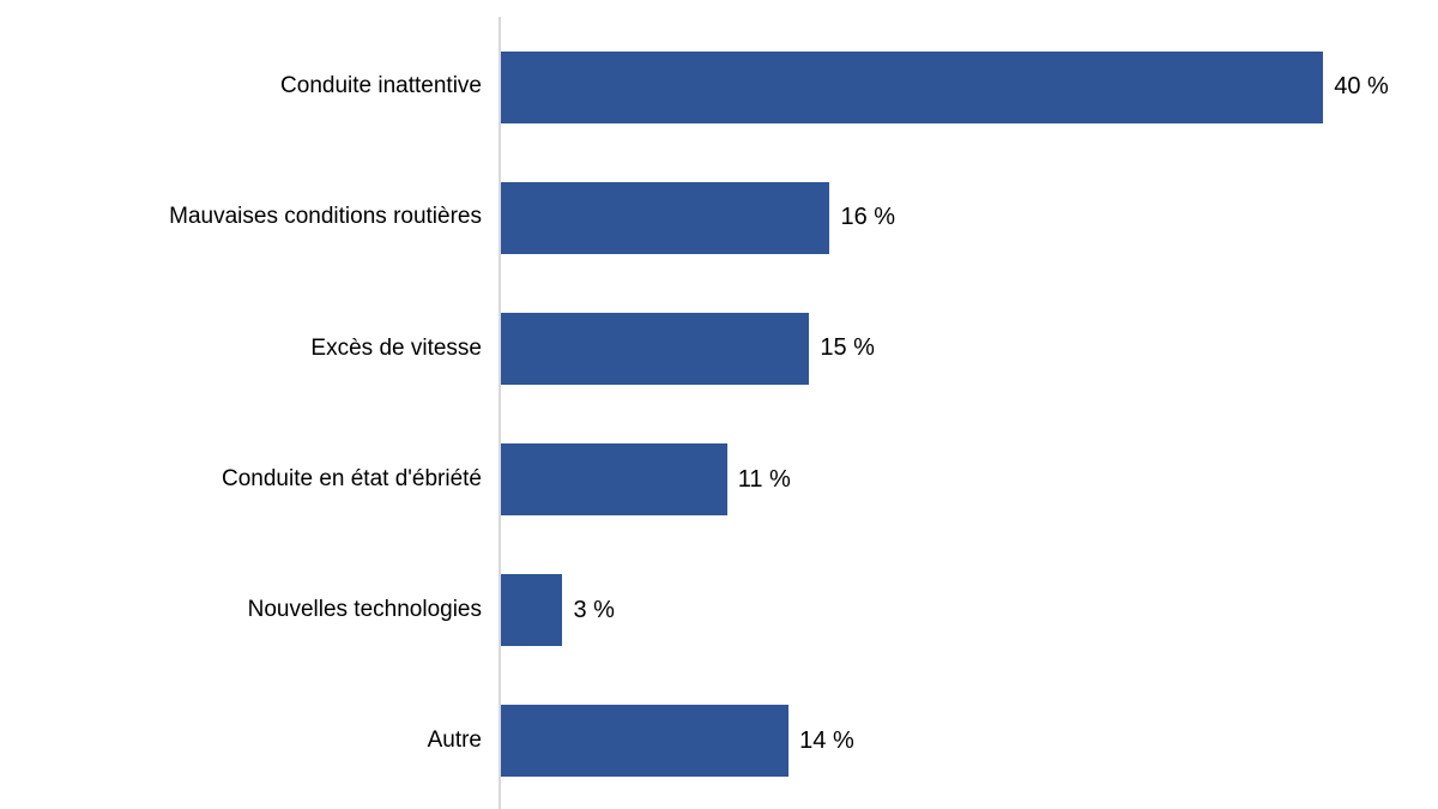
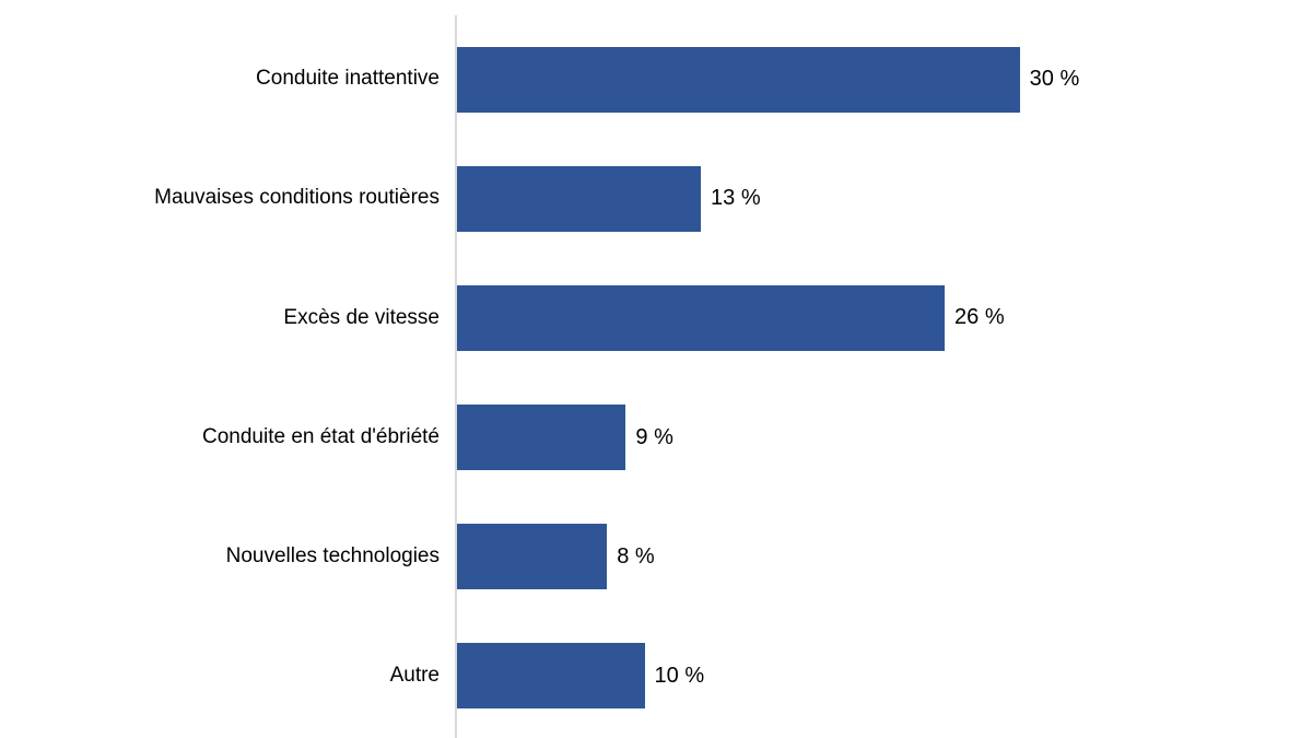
Conduite inattentive: 40 -> 30
Mauvaises conditions routières: 16 -> 13
Excès de vitesse: 15 -> 26
Conduite en état d'ébriété: 11 -> 9
Nouvelles technologies: 3 -> 8
Autre: 14 -> 10
